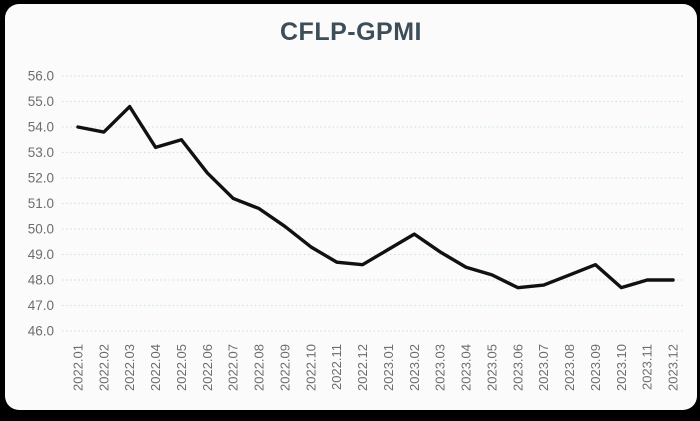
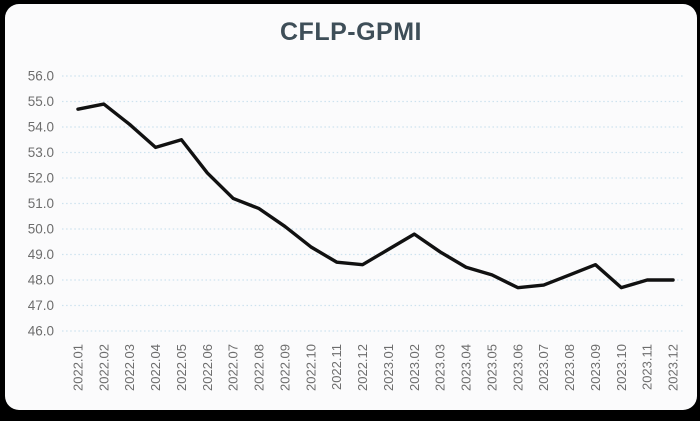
2022.01: 54.0 -> 54.7
2022.02: 53.8 -> 54.9
2022.03: 54.8 -> 54.1
